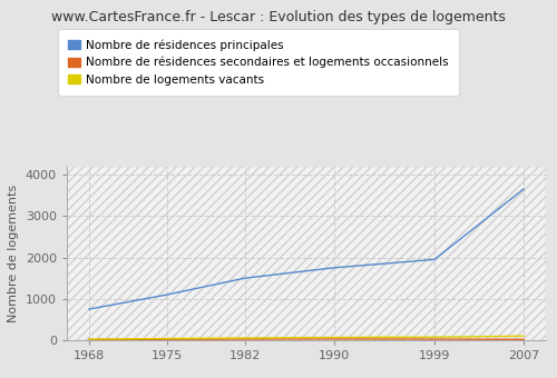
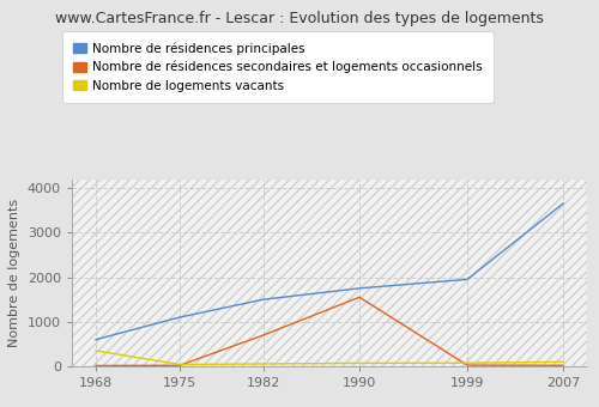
Nombre de résidences principales/1968: 750 -> 600
Nombre de logements vacants/1968: 20 -> 350
Nombre de résidences secondaires et logements occasionnels/1982: 20 -> 700
Nombre de résidences secondaires et logements occasionnels/1990: 30 -> 1550
